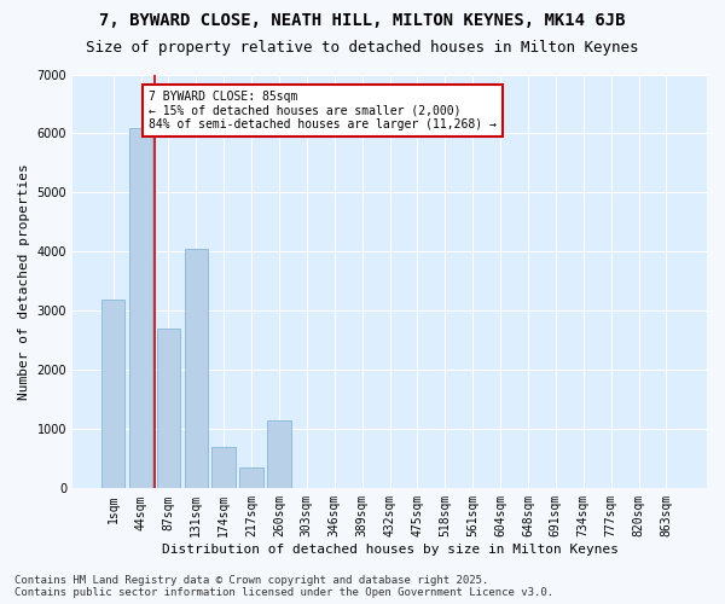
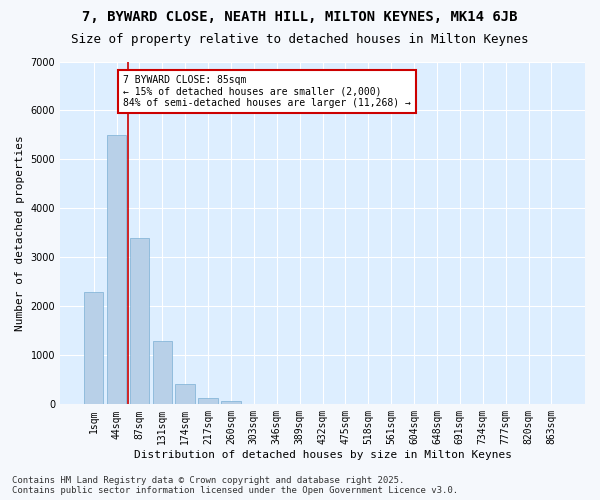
1sqm: 3200 -> 2300
44sqm: 6100 -> 5500
87sqm: 2700 -> 3400
131sqm: 4050 -> 1300
174sqm: 700 -> 420
217sqm: 350 -> 130
260sqm: 1150 -> 60
